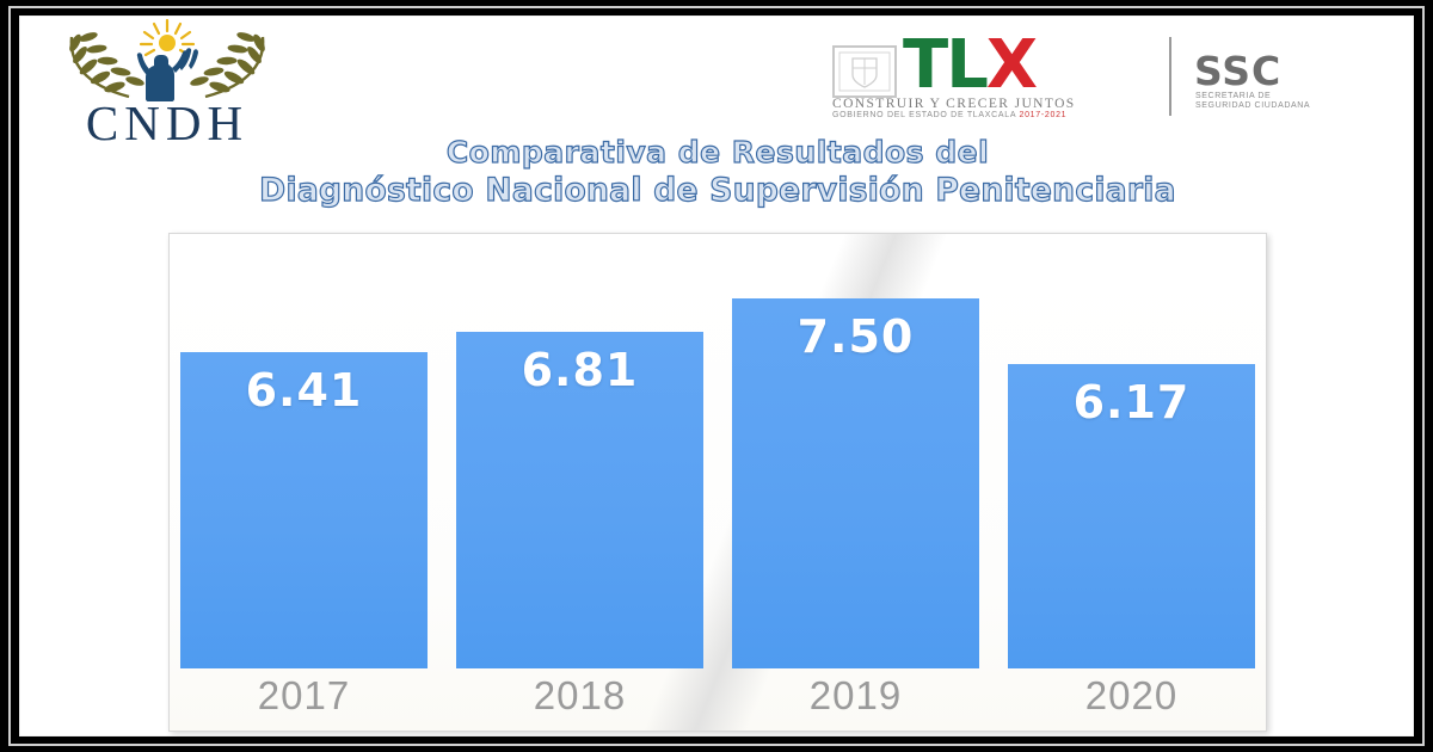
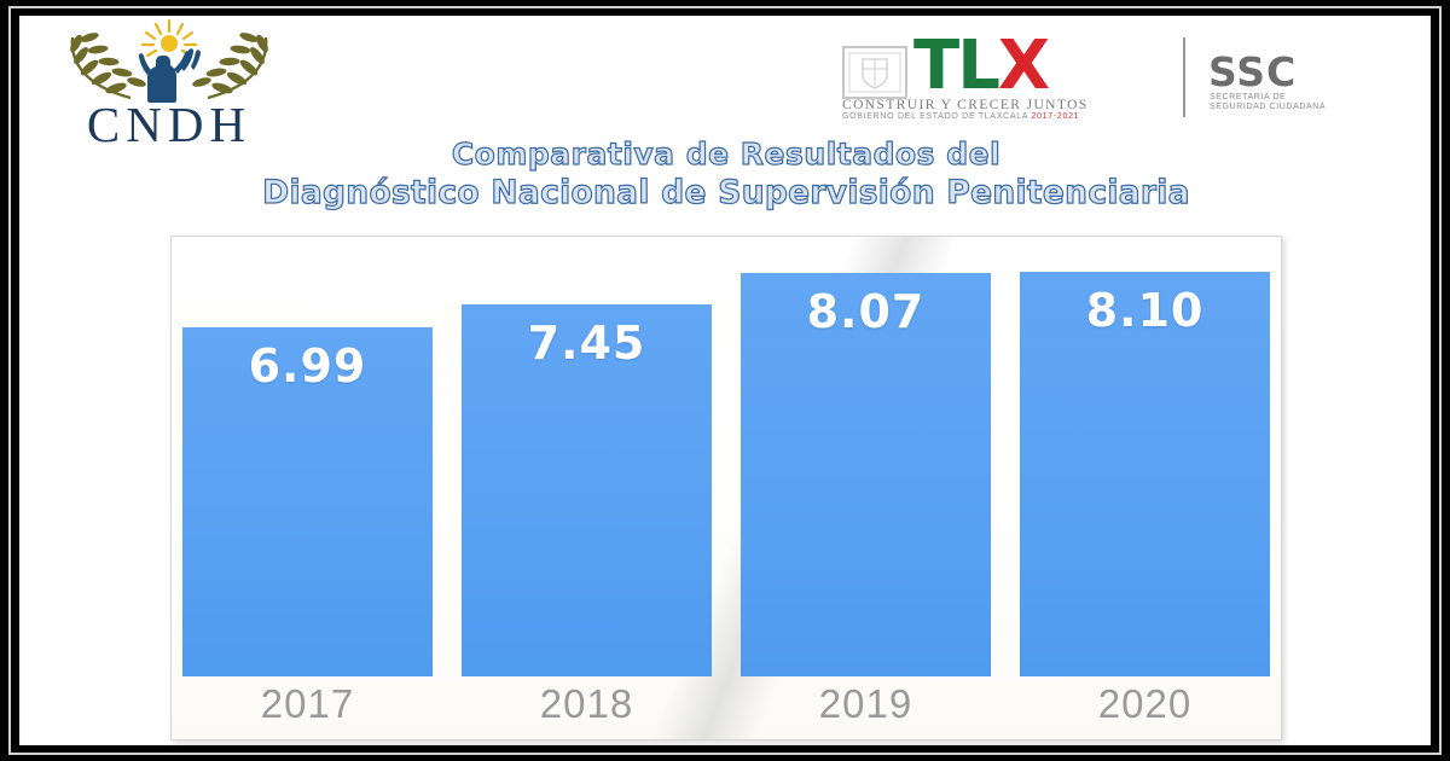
2017: 6.41 -> 6.99
2018: 6.81 -> 7.45
2019: 7.50 -> 8.07
2020: 6.17 -> 8.10
